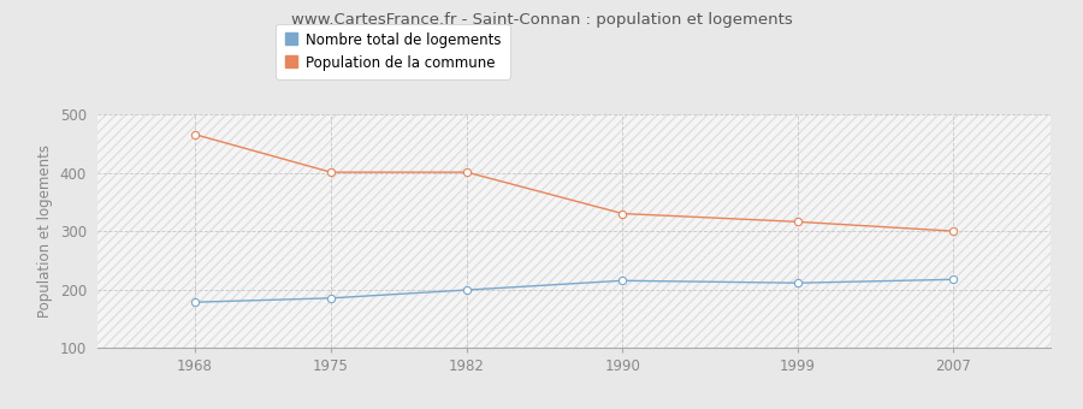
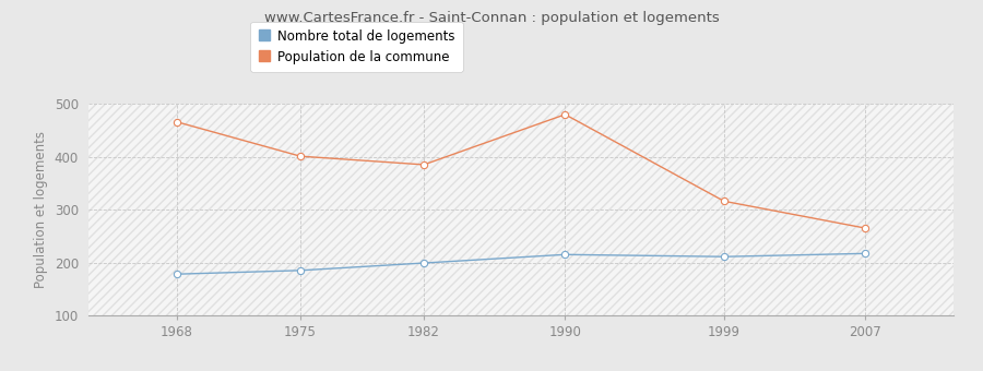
Population de la commune/1982: 401 -> 385
Population de la commune/1990: 330 -> 480
Population de la commune/2007: 300 -> 265
